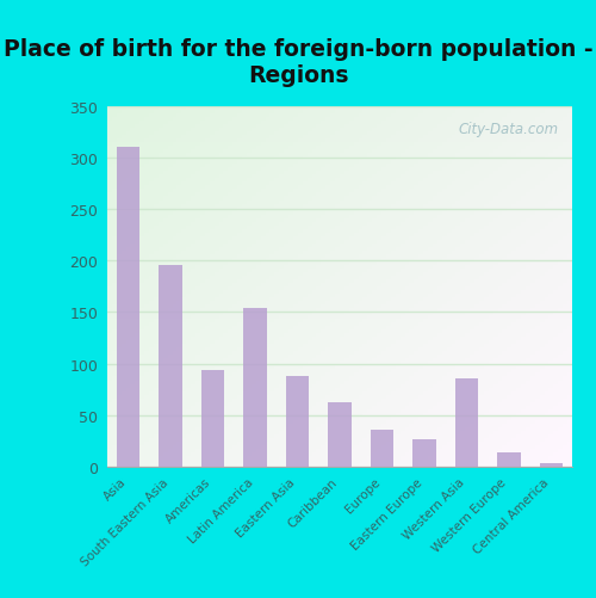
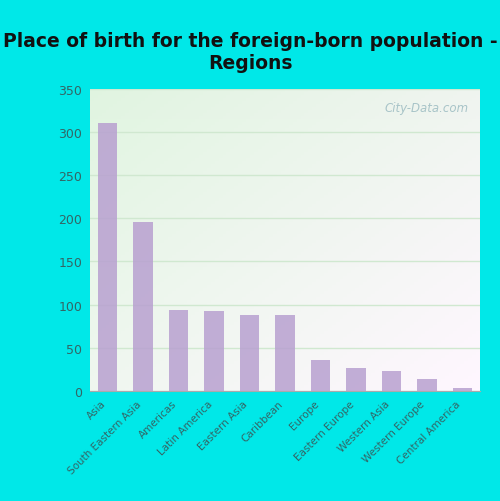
Latin America: 154 -> 93
Caribbean: 62 -> 88
Western Asia: 86 -> 23
